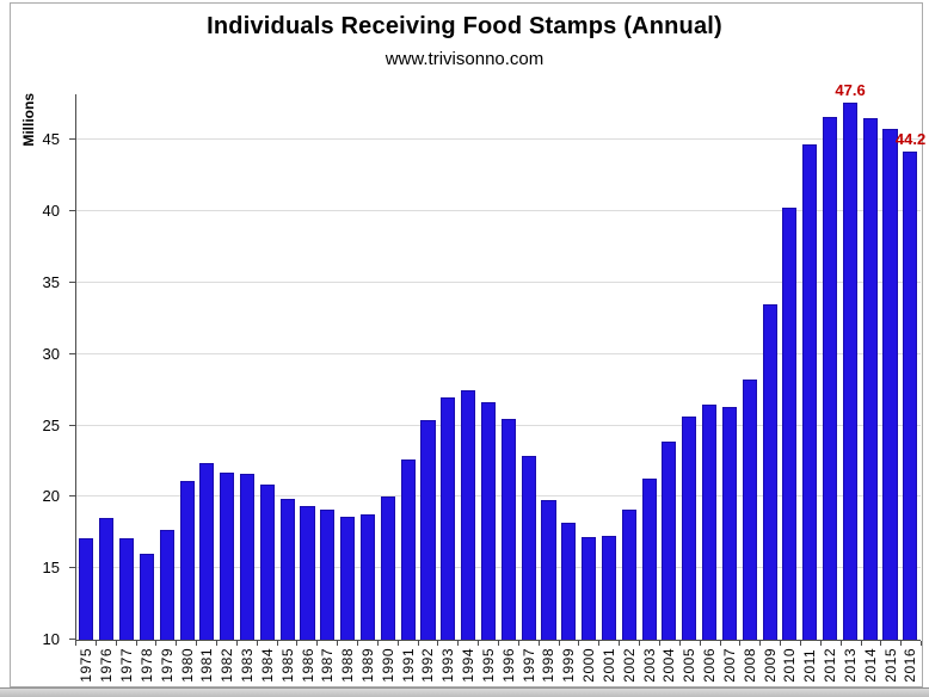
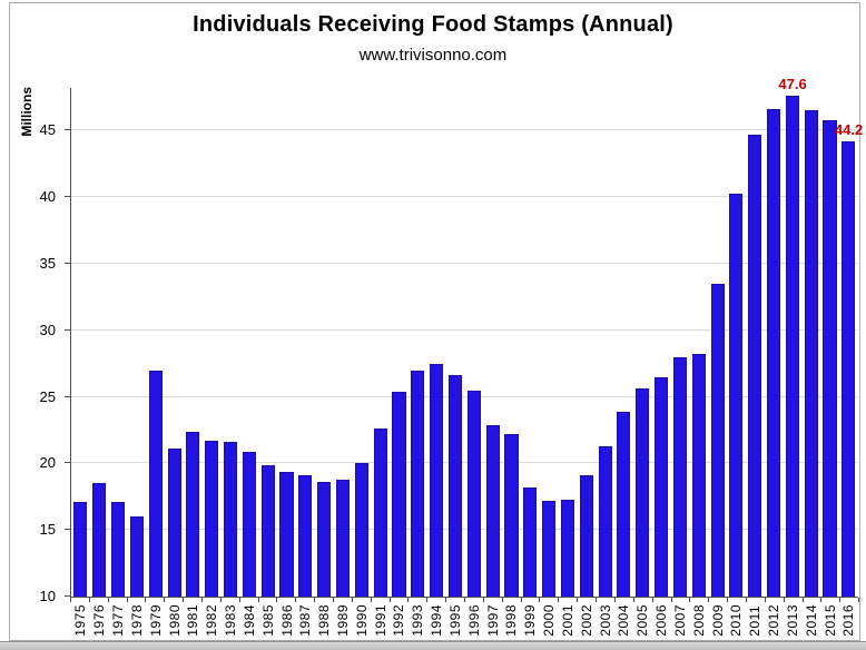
1979: 17.7 -> 27.0
1998: 19.8 -> 22.2
2007: 26.3 -> 28.0
